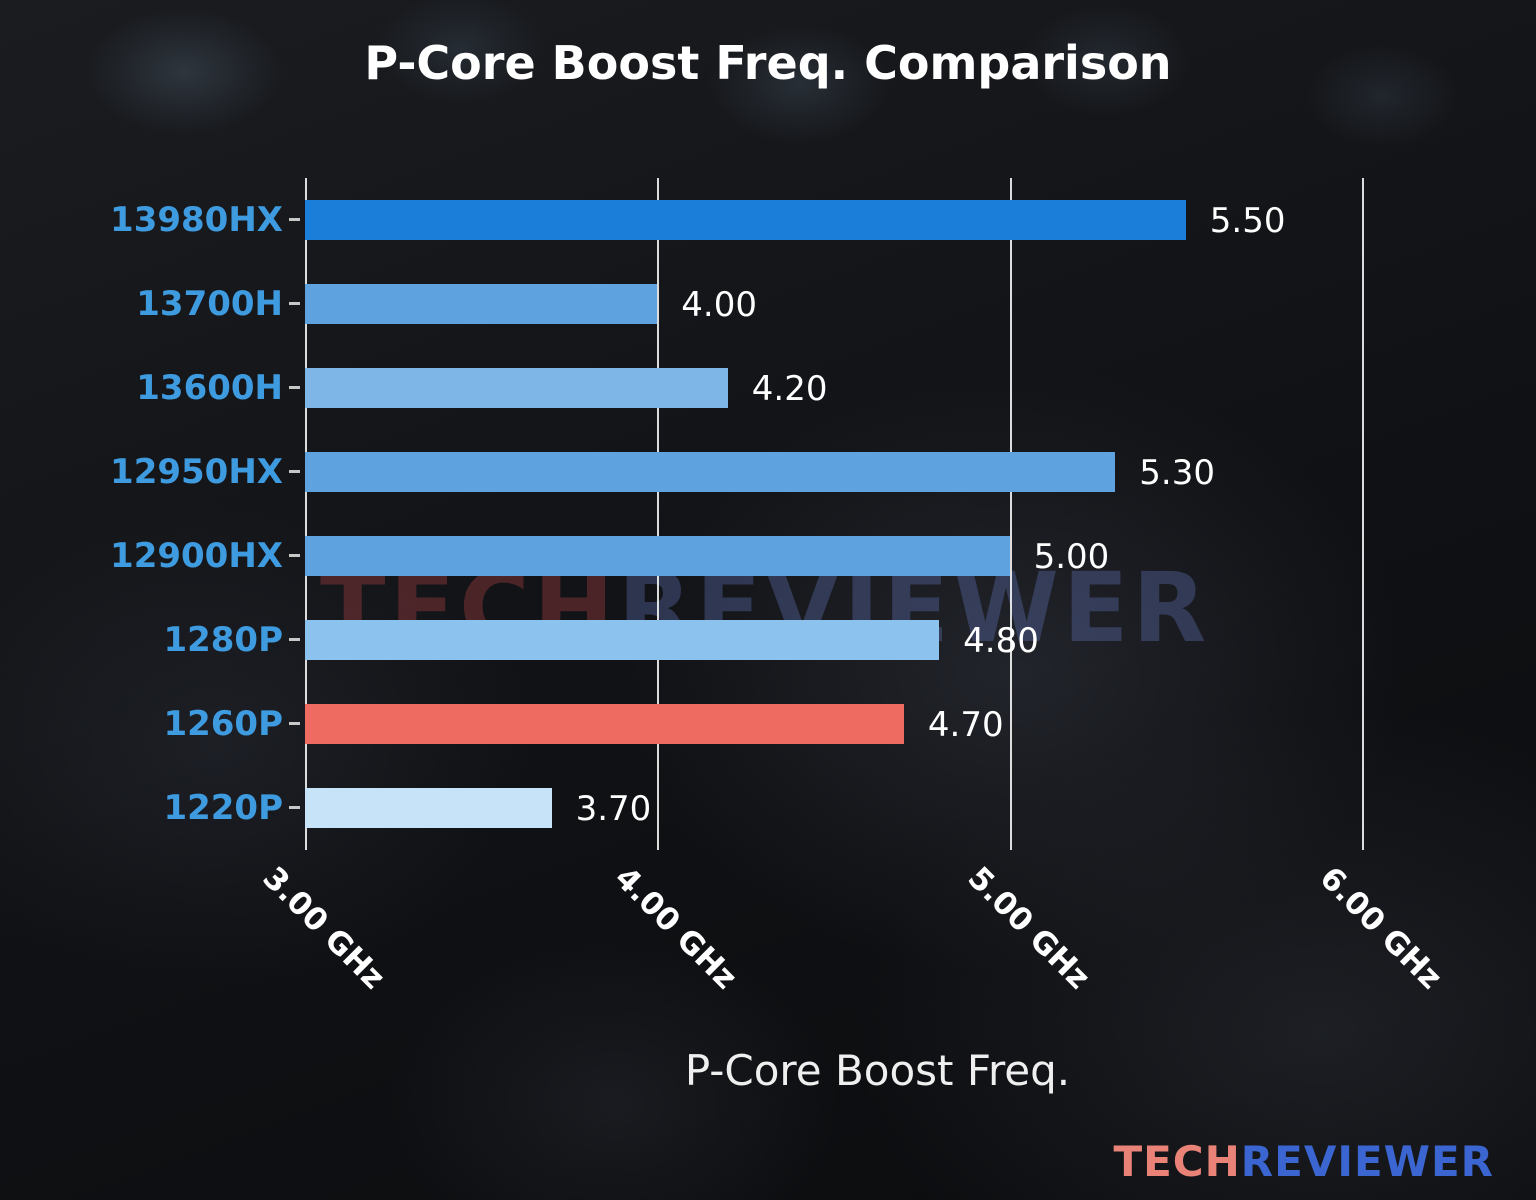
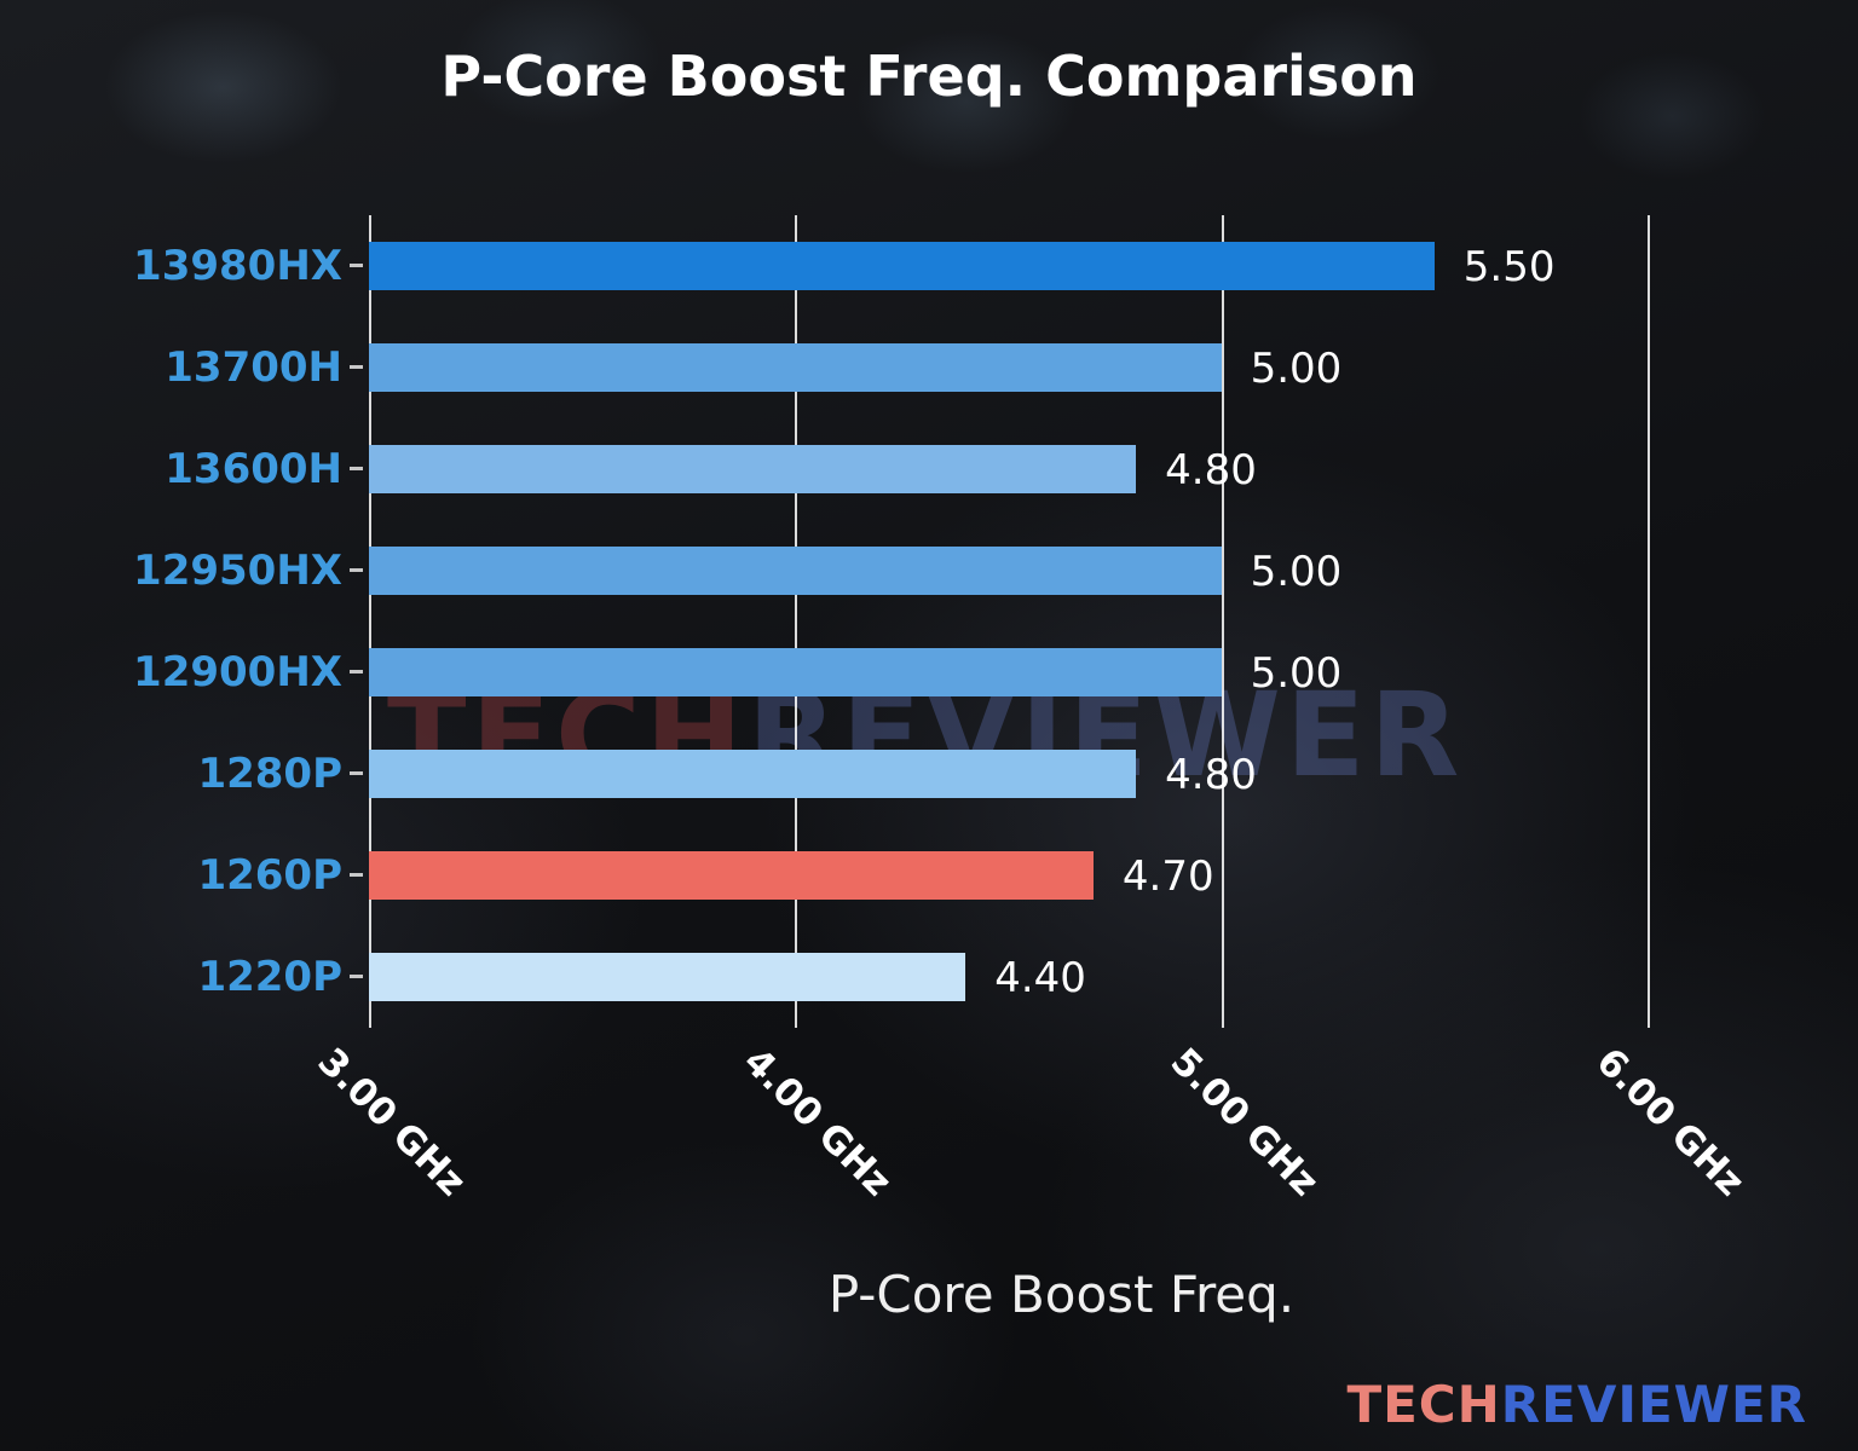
13700H: 4.00 -> 5.00
13600H: 4.20 -> 4.80
12950HX: 5.30 -> 5.00
1220P: 3.70 -> 4.40
